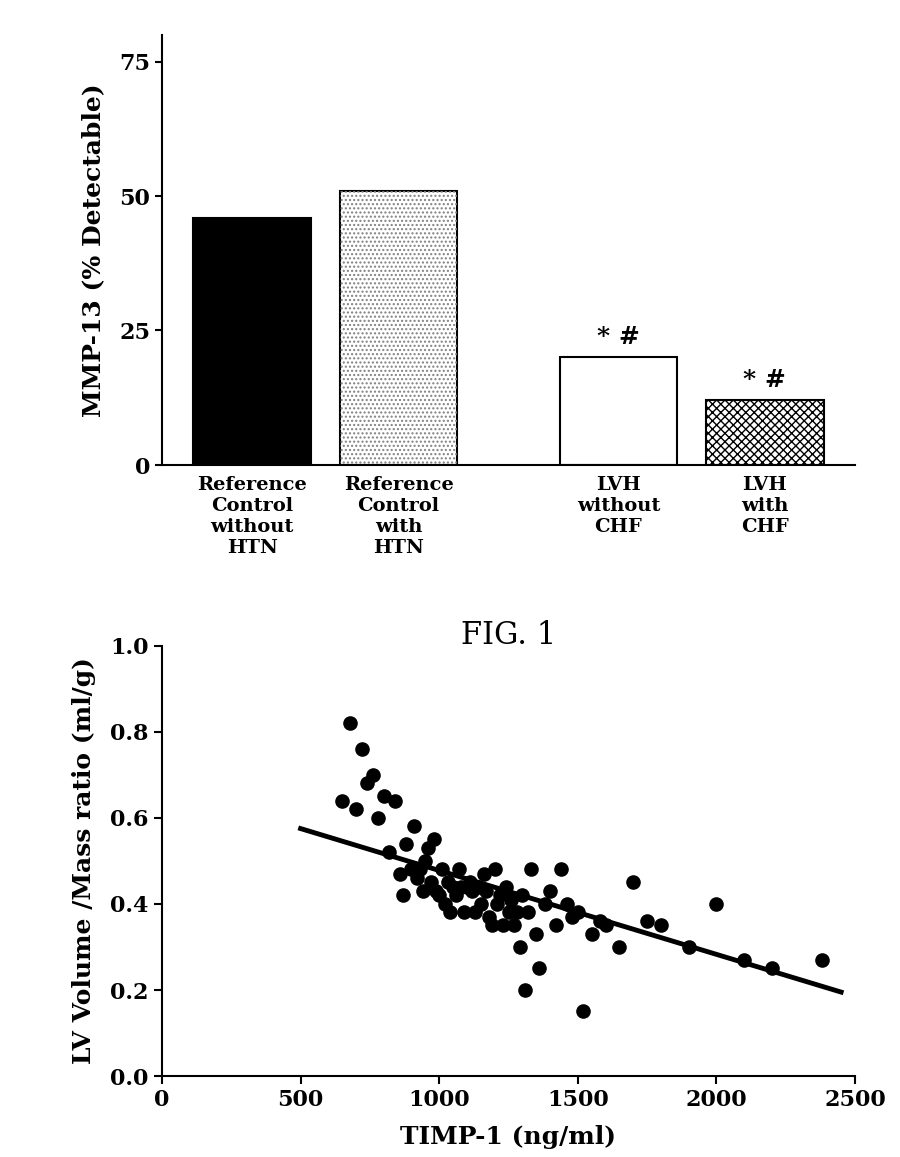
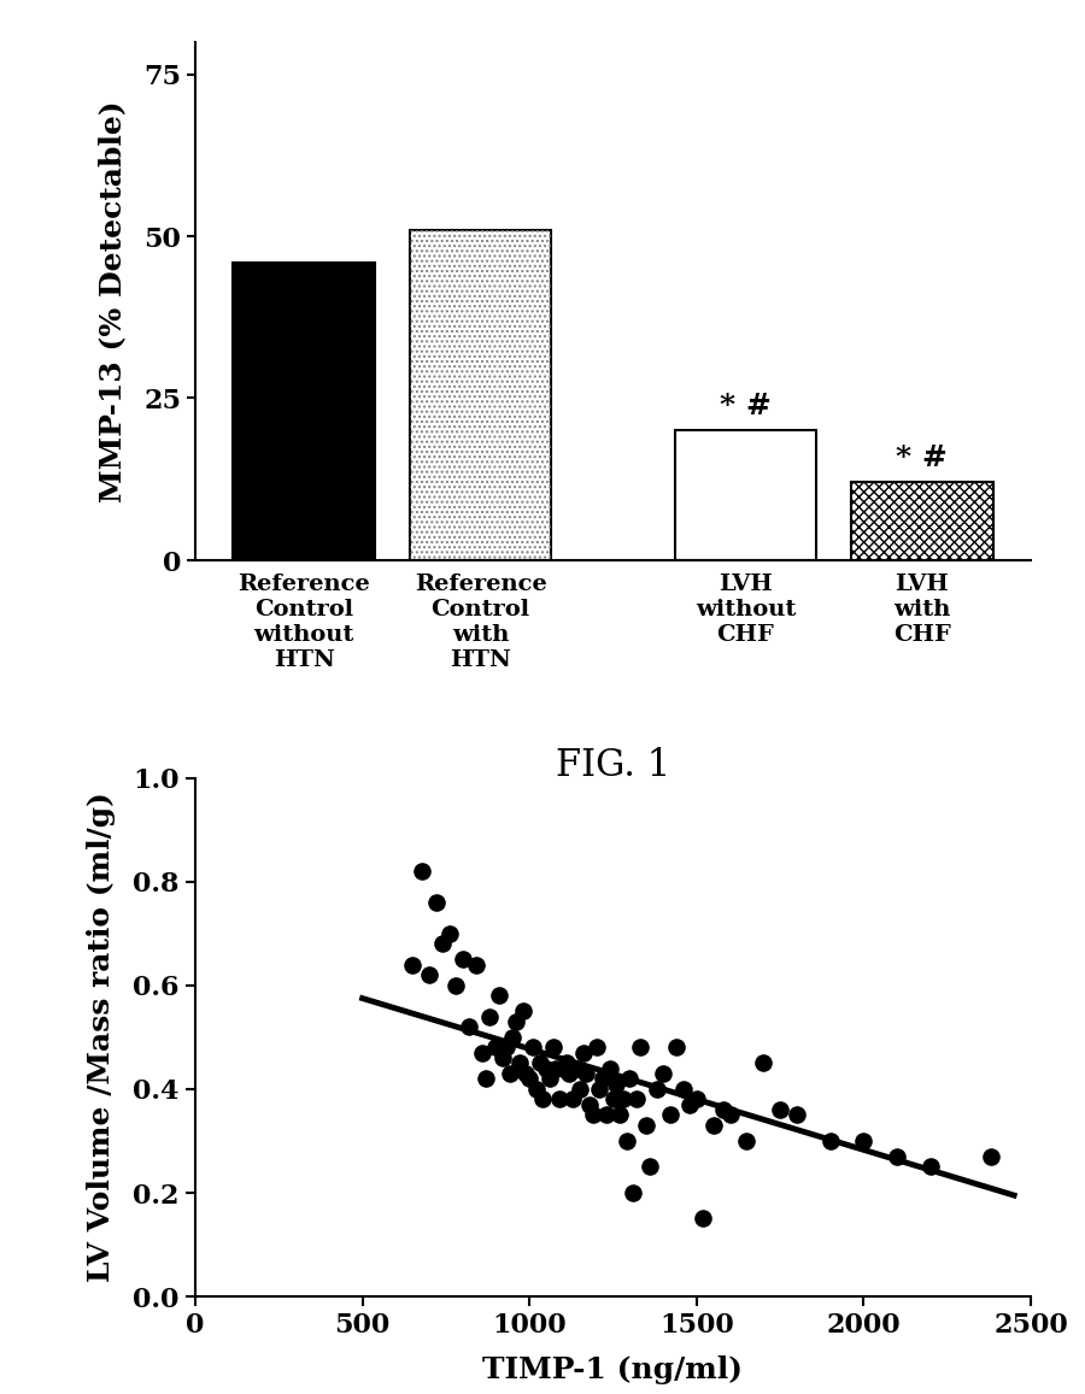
2000: 0.40 -> 0.30
